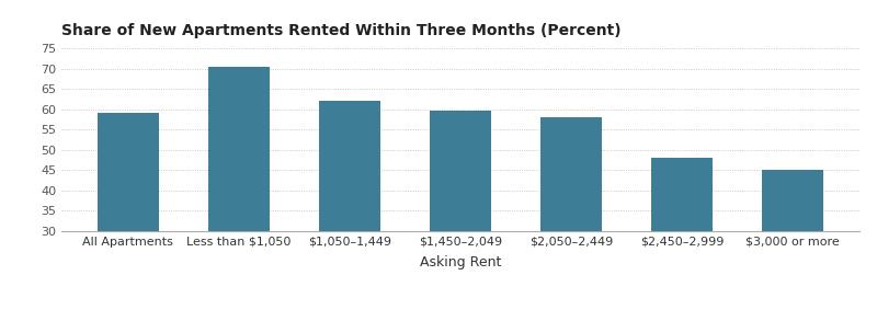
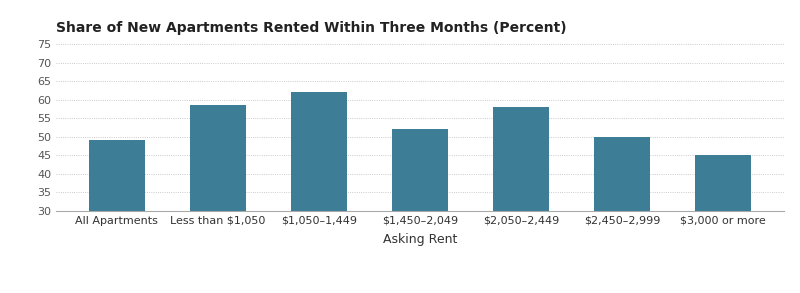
All Apartments: 59.0 -> 49.0
Less than $1,050: 70.5 -> 58.5
$1,450–2,049: 59.5 -> 52.0
$2,450–2,999: 48.0 -> 50.0
